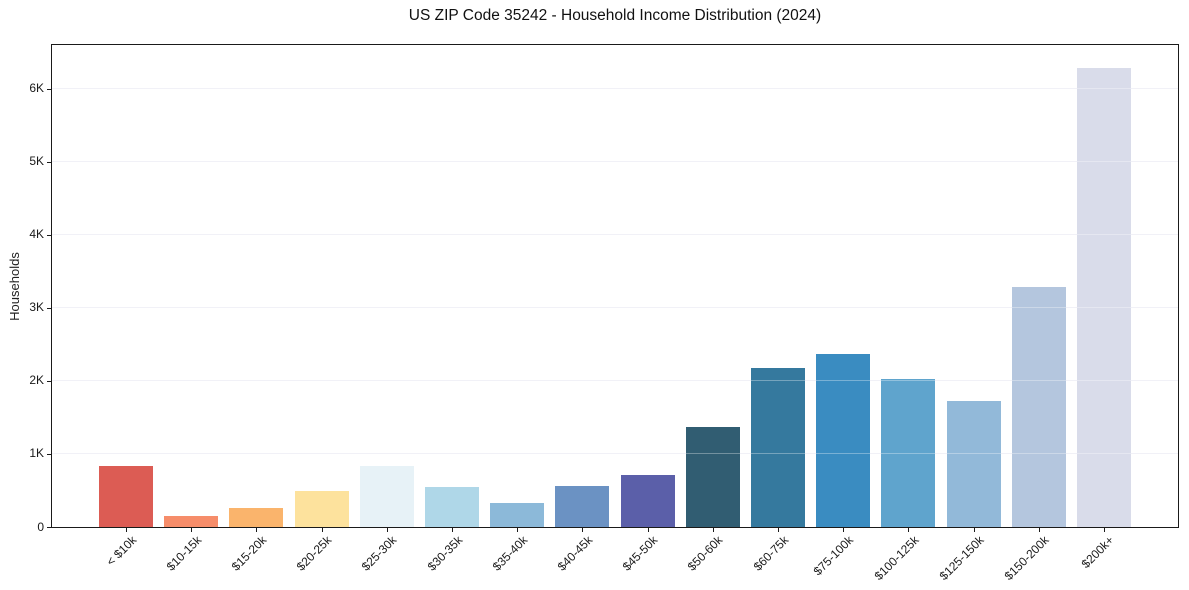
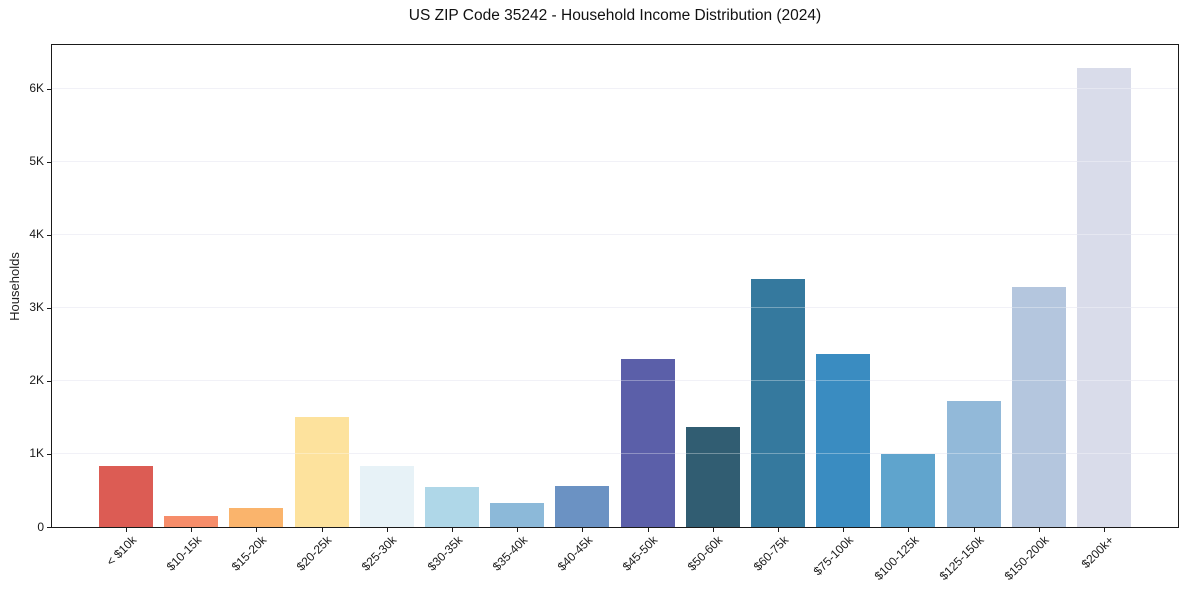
$20-25k: 0.5K -> 1.5K
$45-50k: 0.7K -> 2.3K
$60-75k: 2.2K -> 3.4K
$100-125k: 2.0K -> 1.0K
